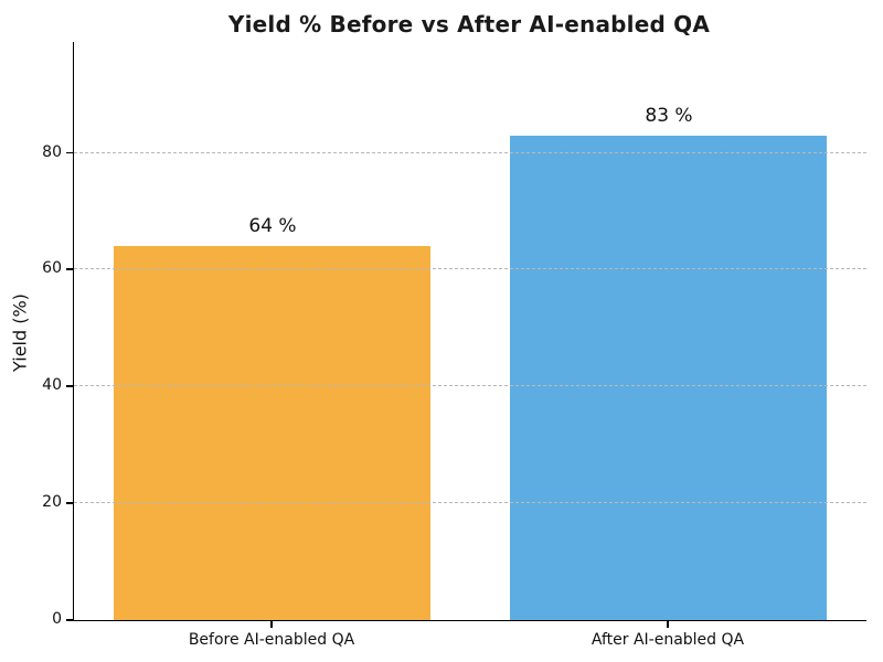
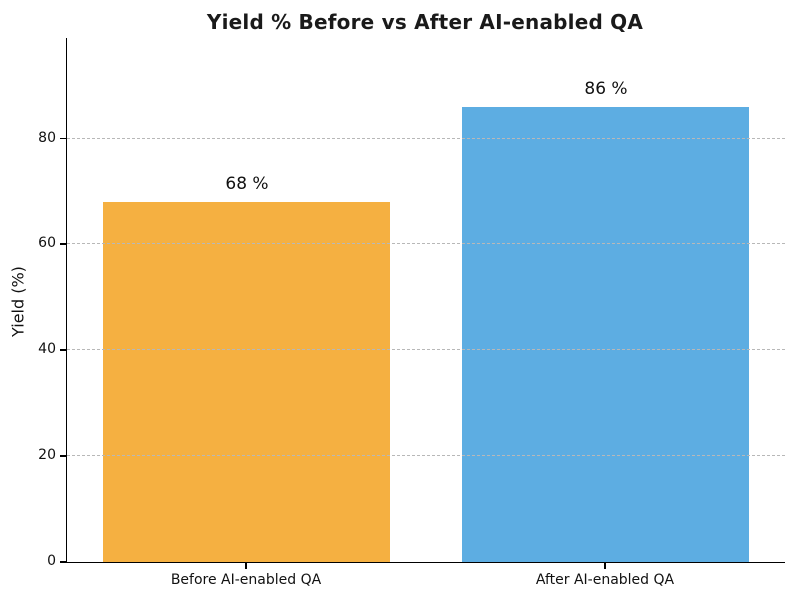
Before AI-enabled QA: 64 -> 68
After AI-enabled QA: 83 -> 86
